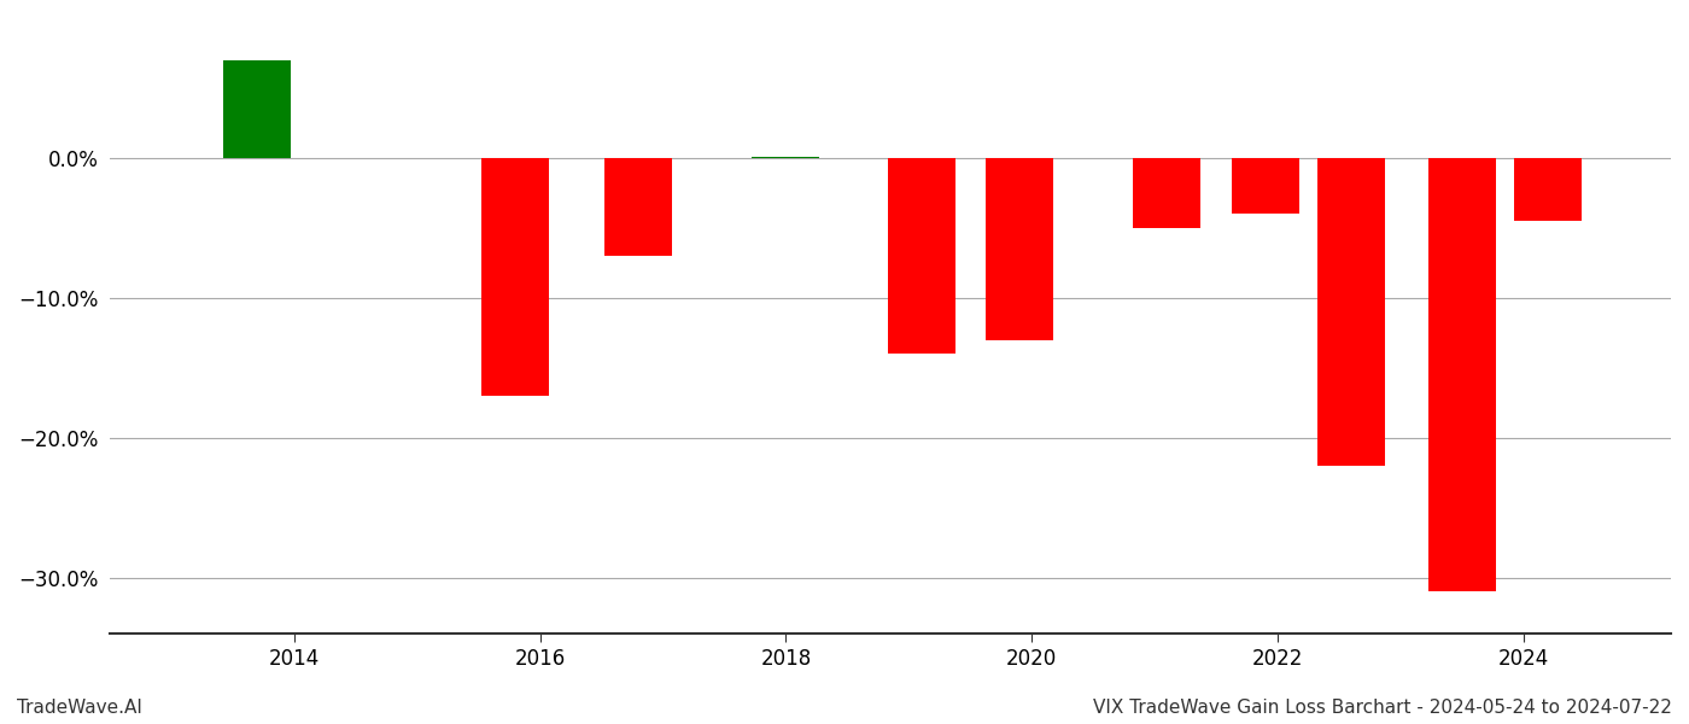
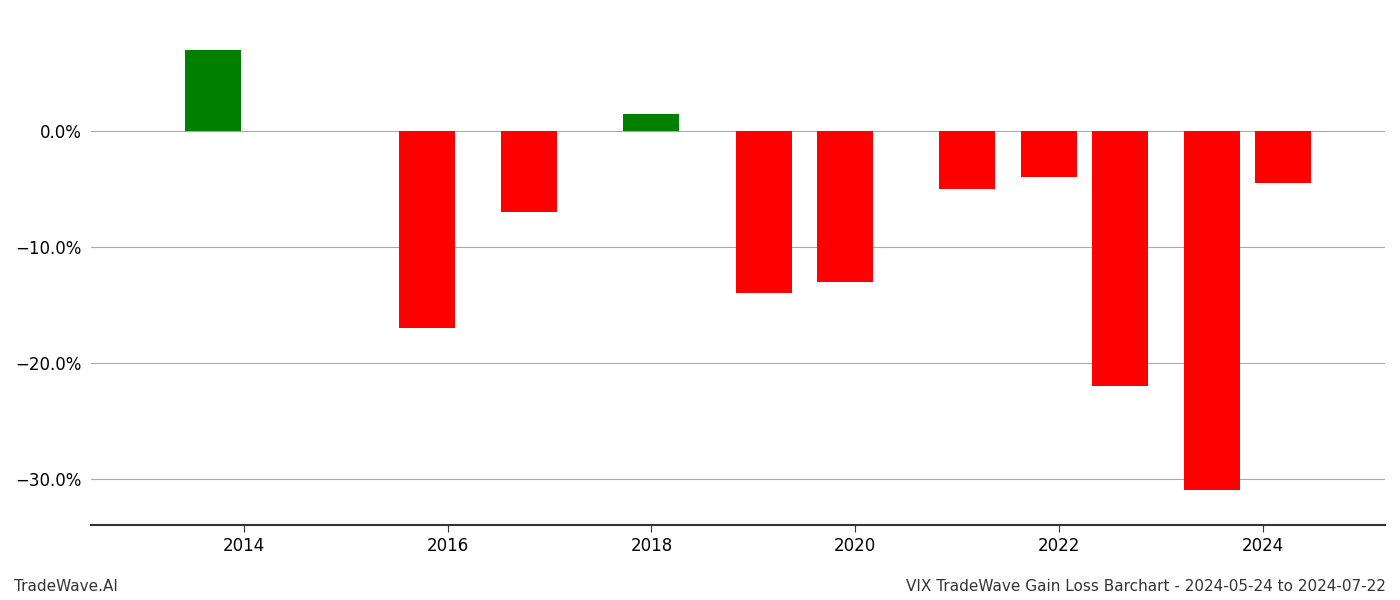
2018: 0.1% -> 1.5%
